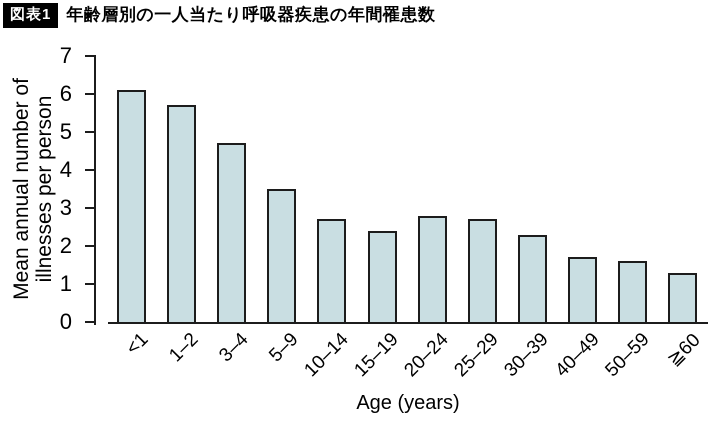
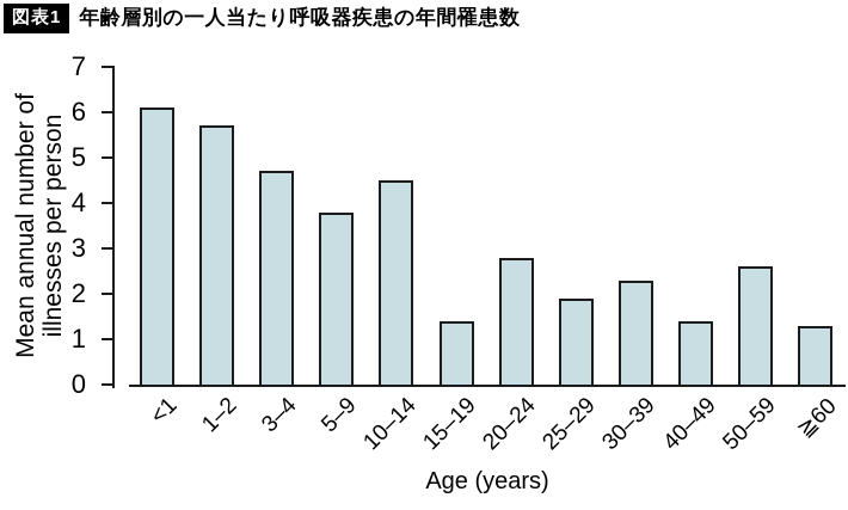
5–9: 3.5 -> 3.8
10–14: 2.7 -> 4.5
15–19: 2.4 -> 1.4
25–29: 2.7 -> 1.9
40–49: 1.7 -> 1.4
50–59: 1.6 -> 2.6
